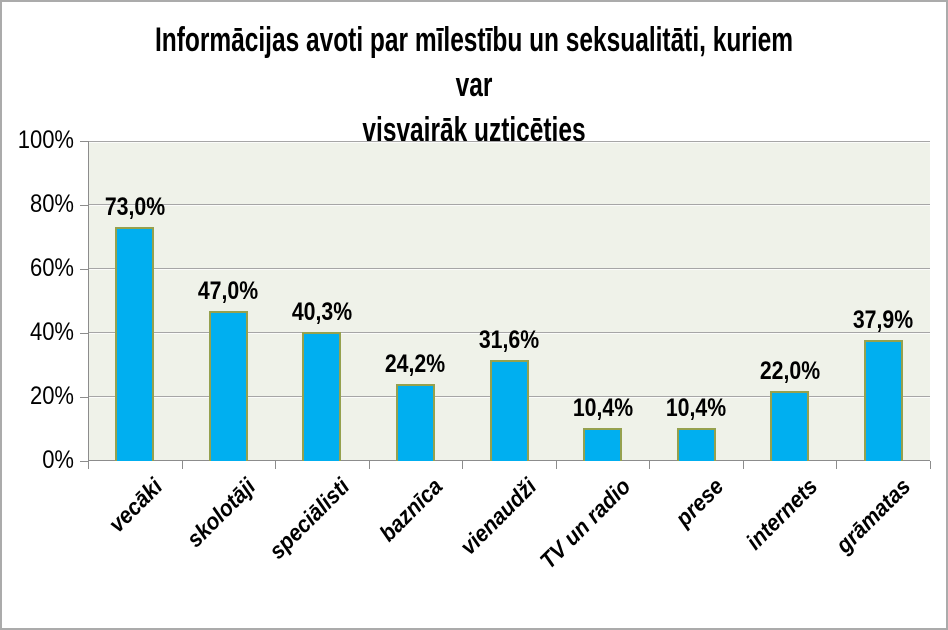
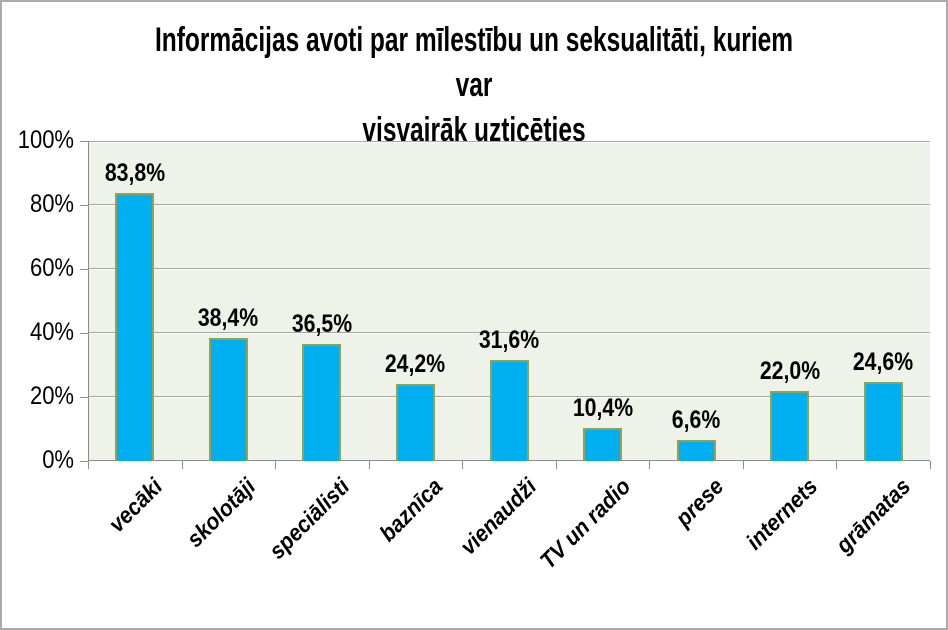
vecāki: 73,0% -> 83,8%
skolotāji: 47,0% -> 38,4%
speciālisti: 40,3% -> 36,5%
prese: 10,4% -> 6,6%
grāmatas: 37,9% -> 24,6%
